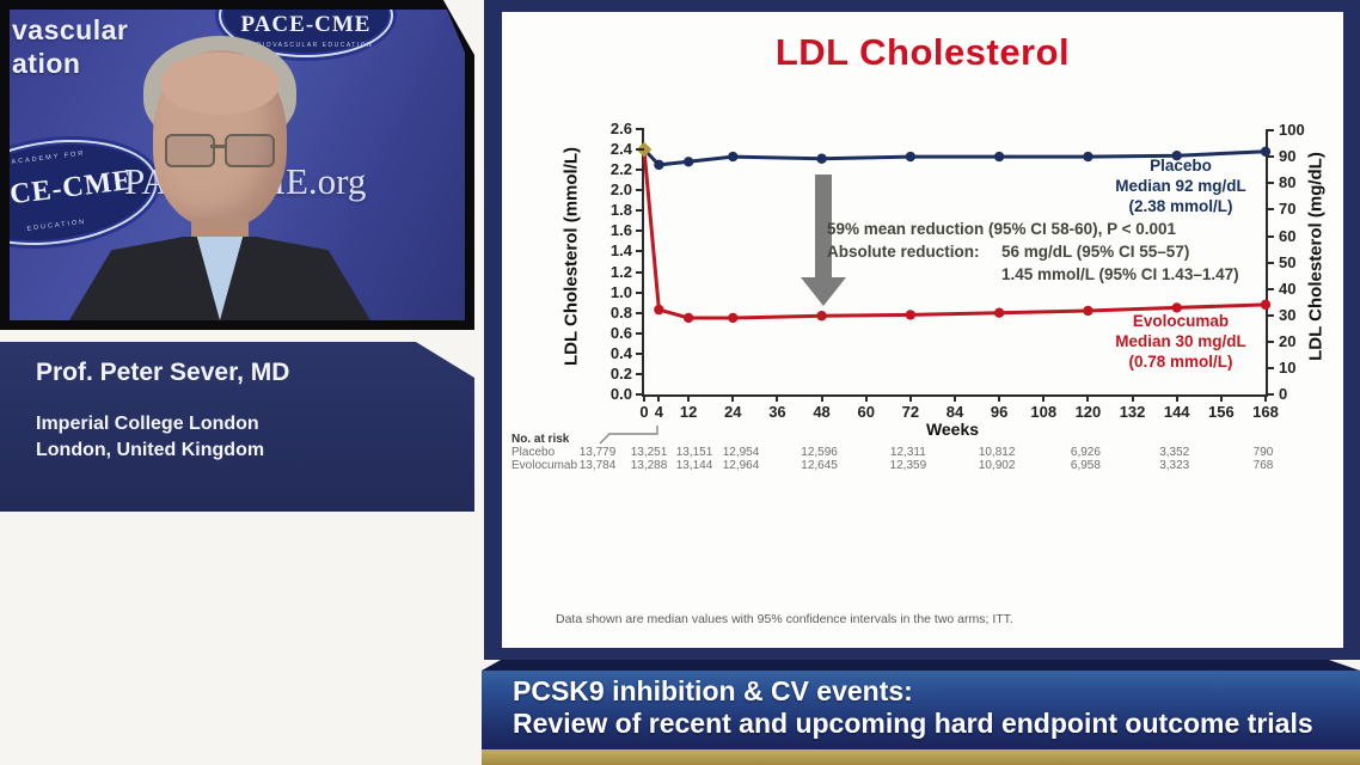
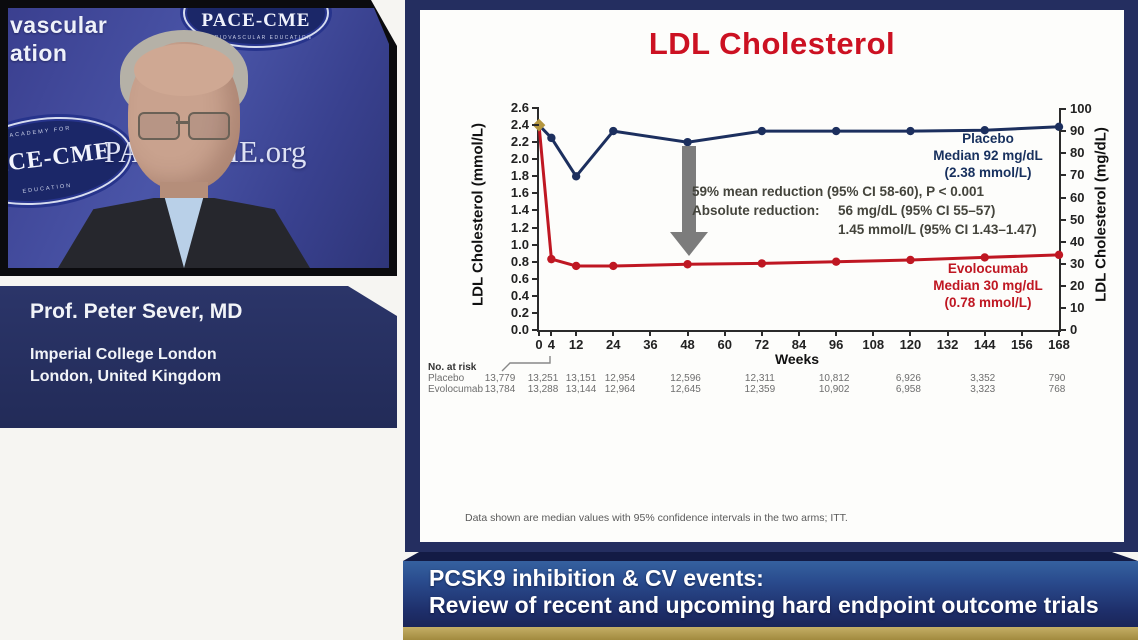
Placebo/12: 2.3 -> 1.8
Placebo/48: 2.3 -> 2.2
